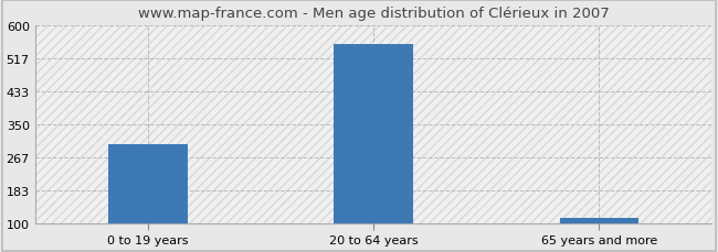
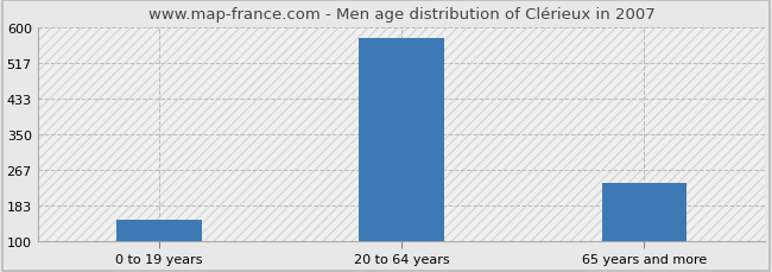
0 to 19 years: 300 -> 150
20 to 64 years: 552 -> 575
65 years and more: 115 -> 235
